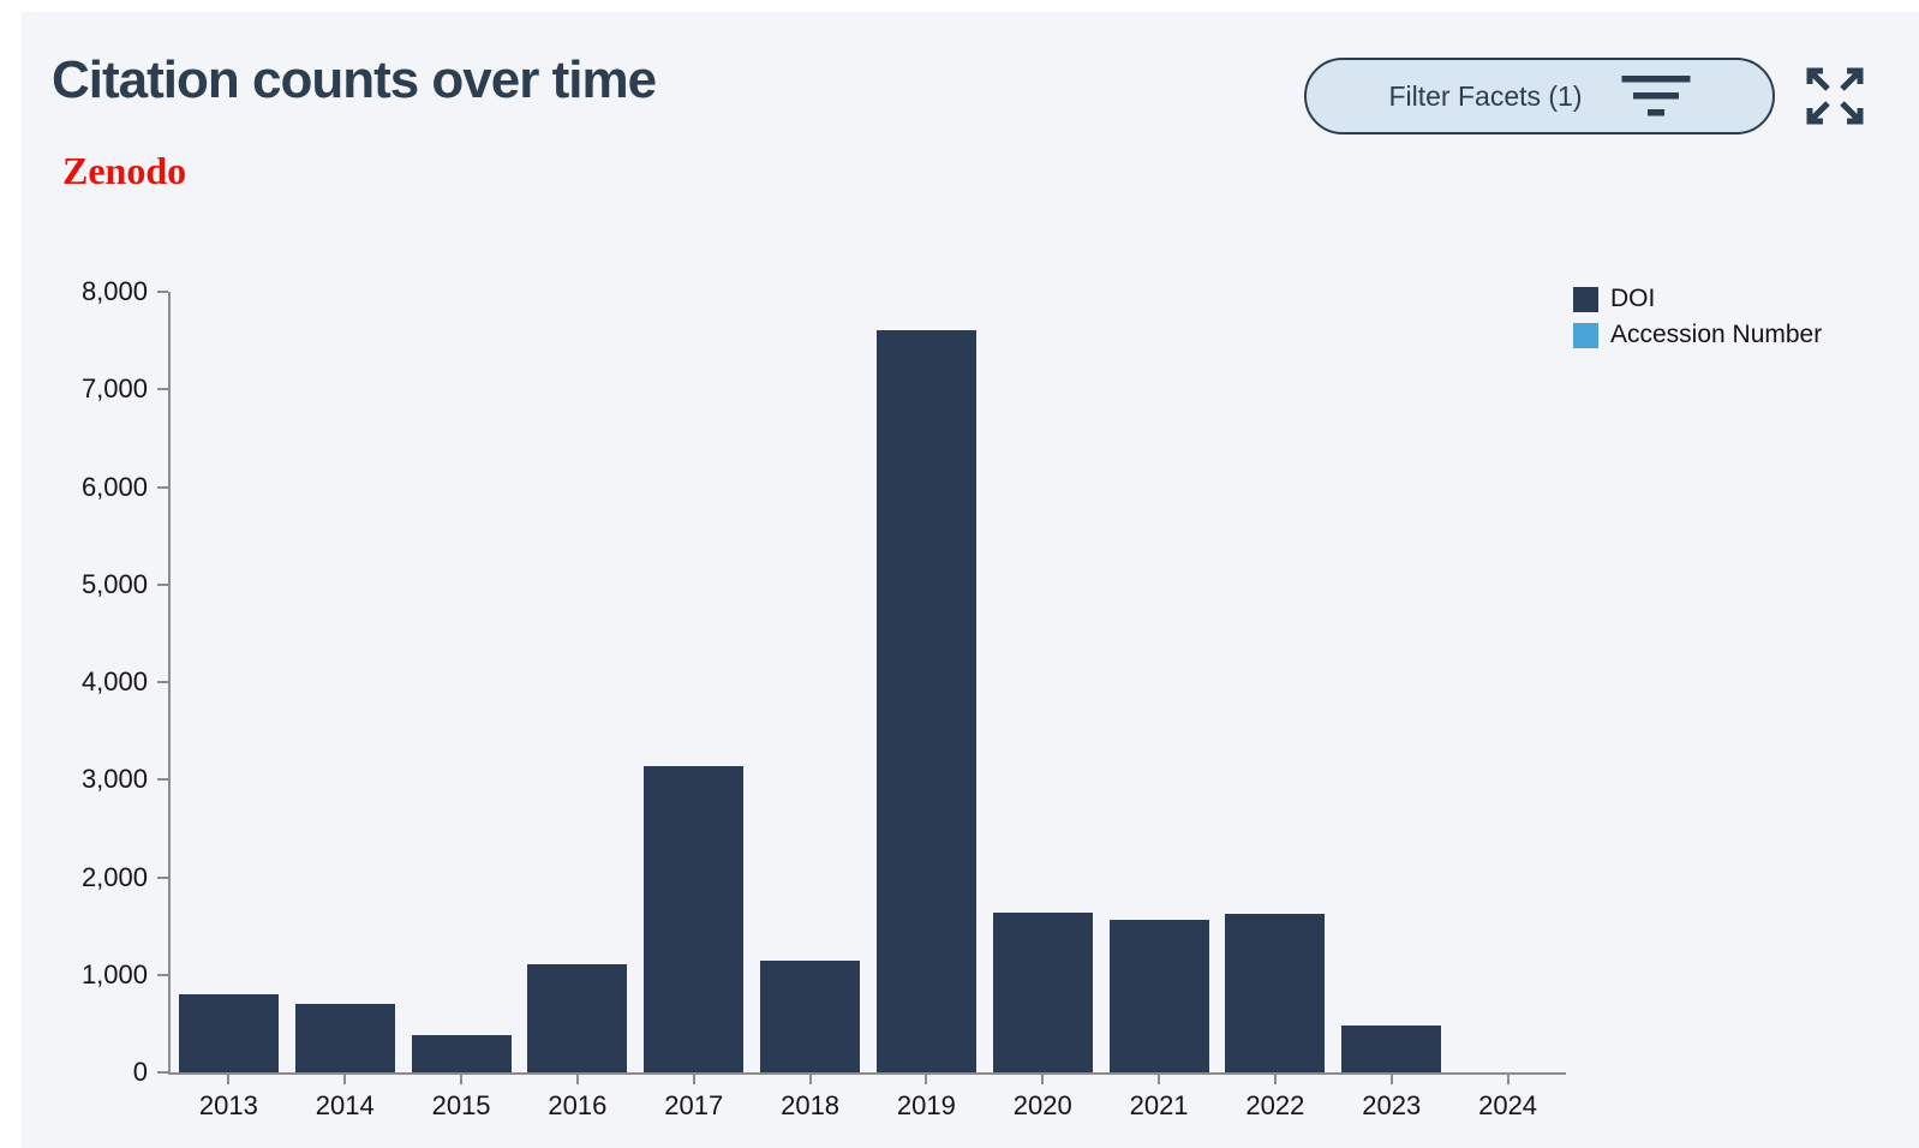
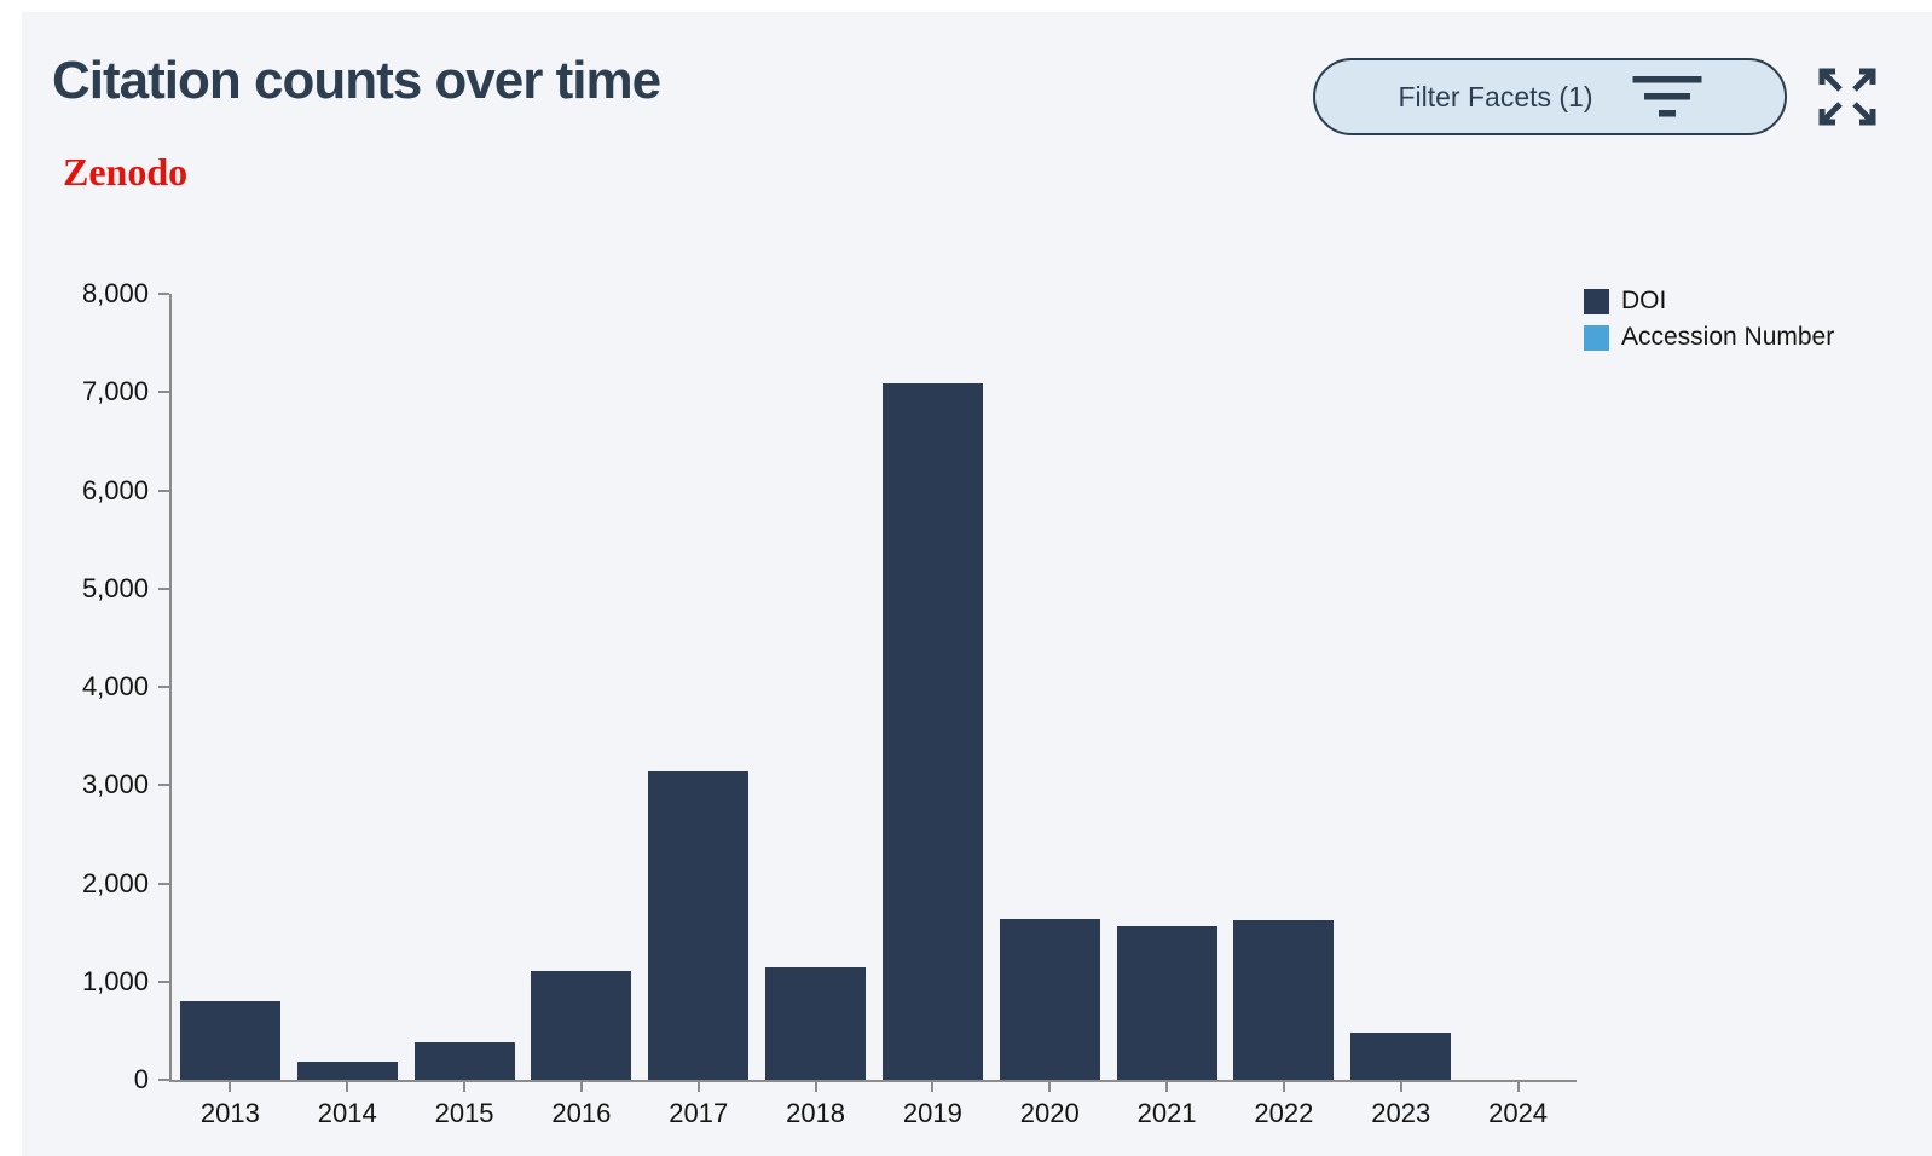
DOI/2014: 700 -> 200
DOI/2019: 7600 -> 7100
